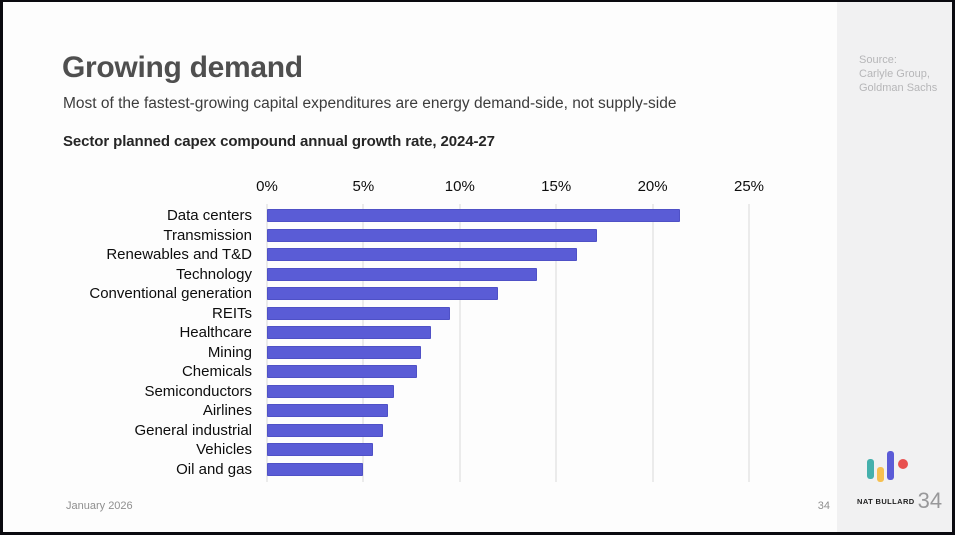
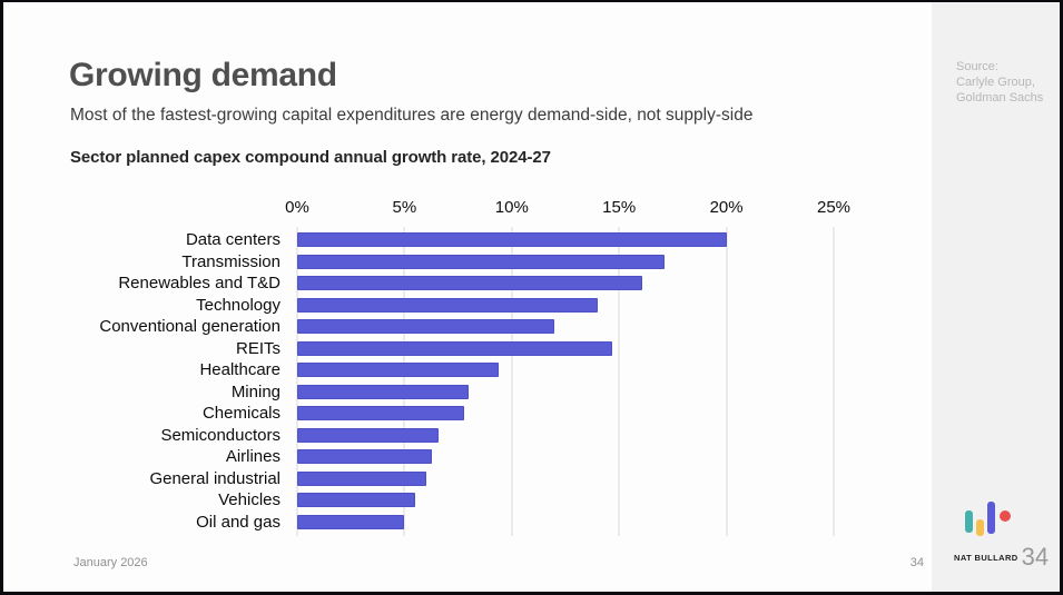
Data centers: 21.4% -> 20.0%
REITs: 9.5% -> 14.7%
Healthcare: 8.5% -> 9.4%
